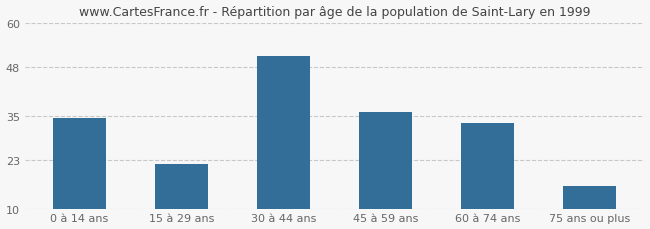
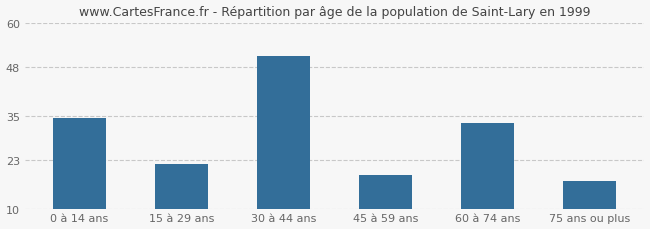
45 à 59 ans: 36.0 -> 19.0
75 ans ou plus: 16.0 -> 17.5
